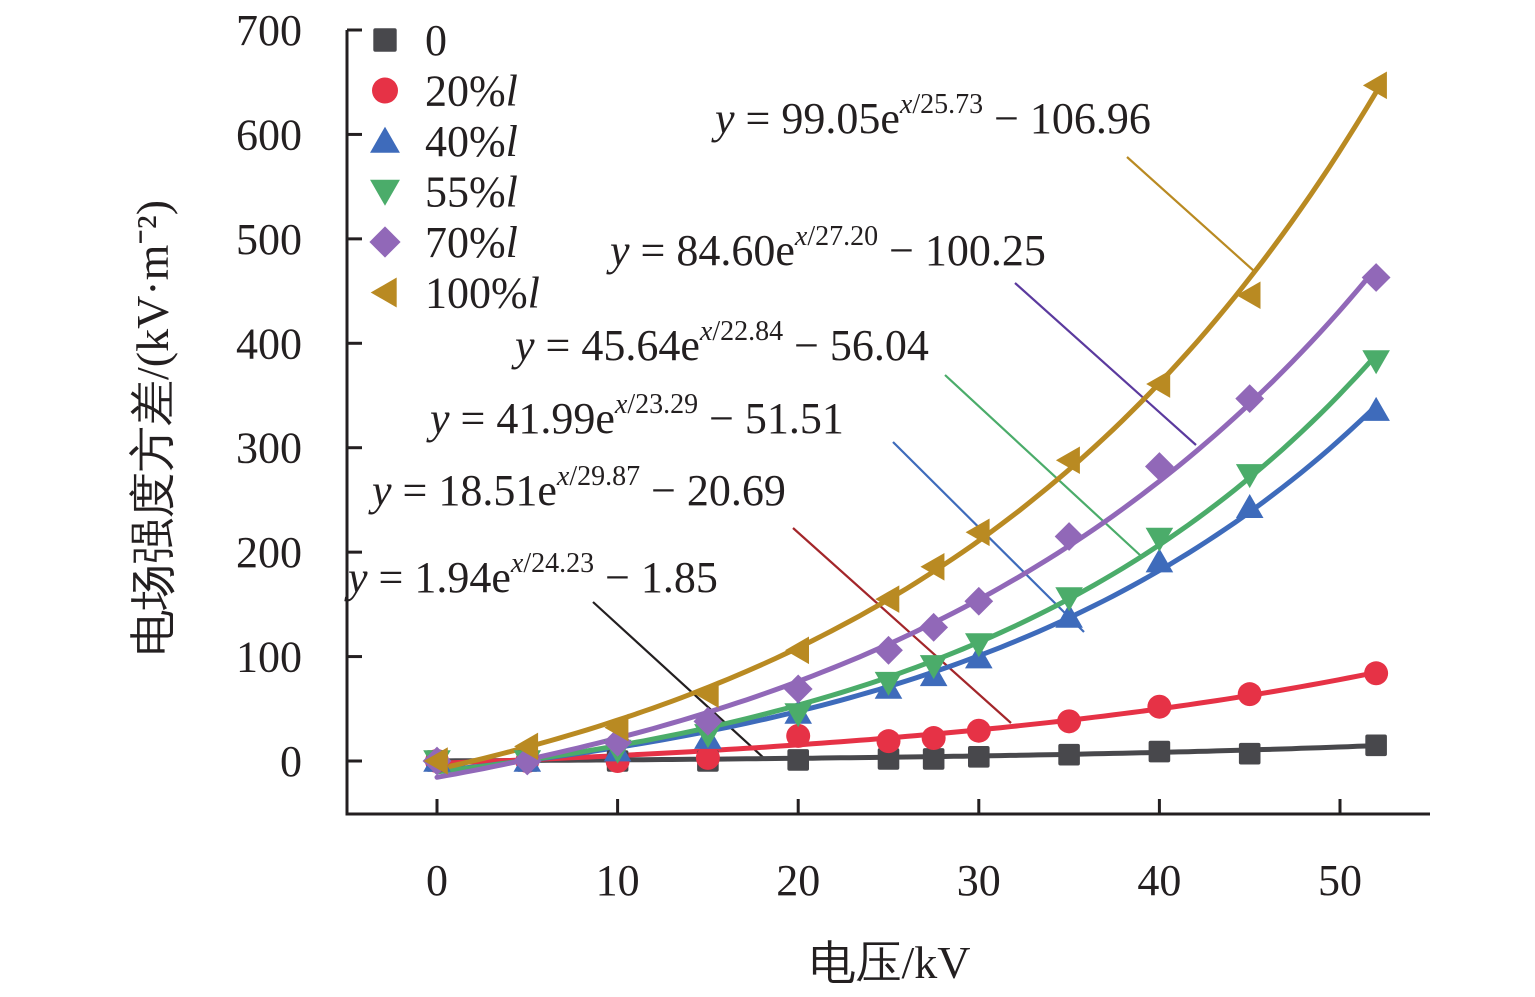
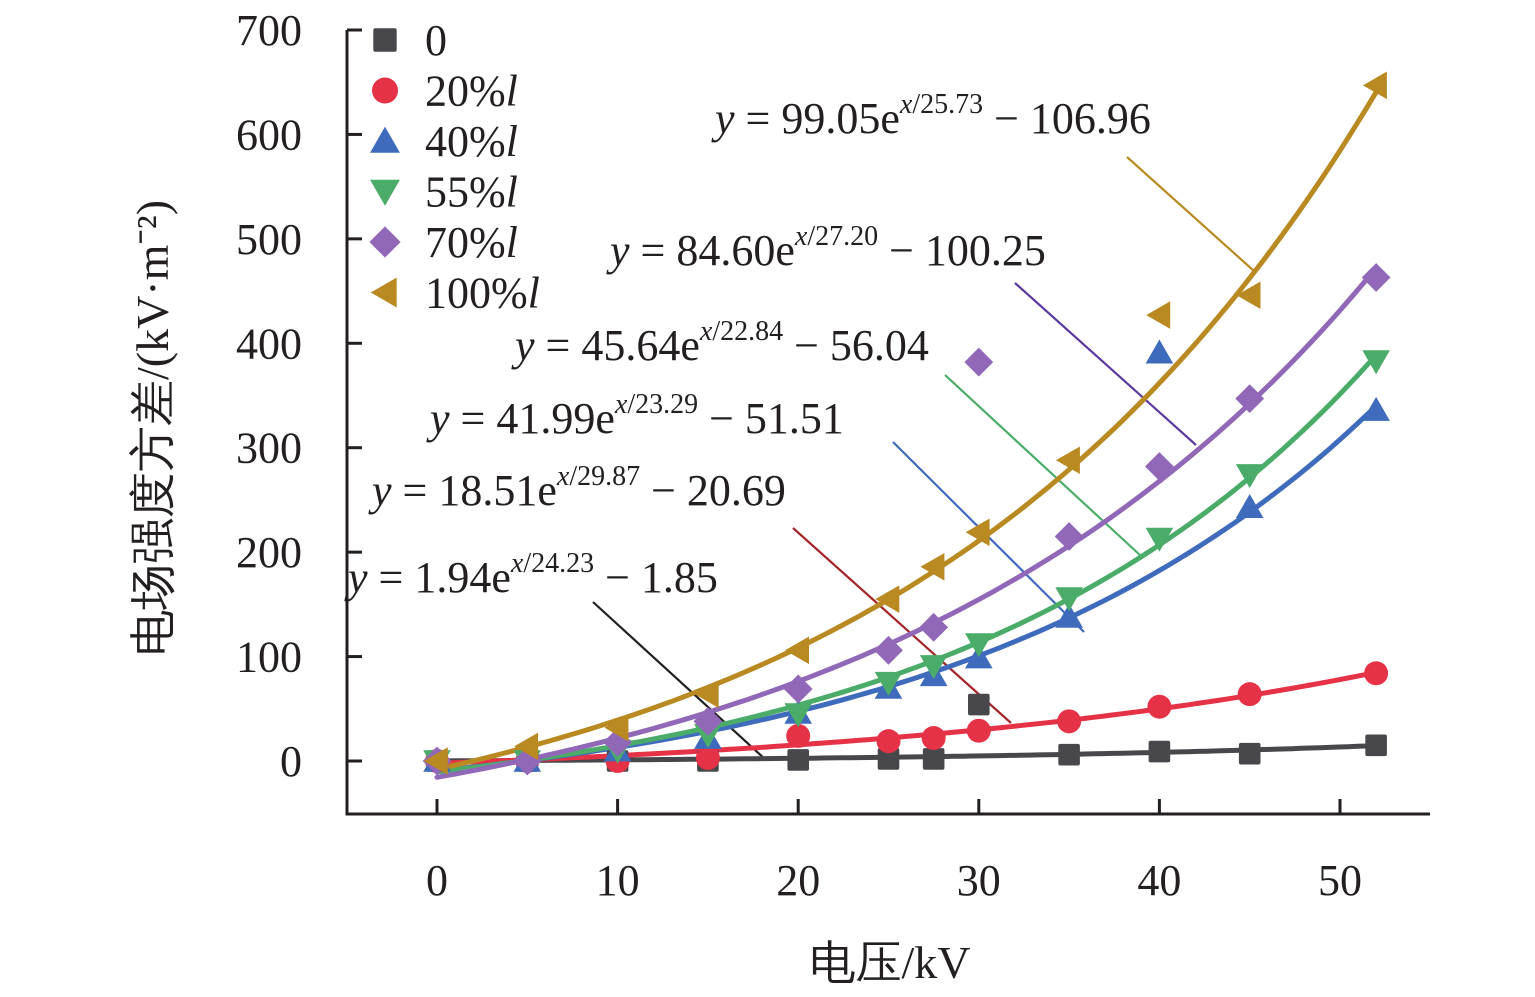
0/30: 4 -> 54
70%l/30: 153 -> 382
40%l/40: 191 -> 391
100%l/40: 361 -> 427
